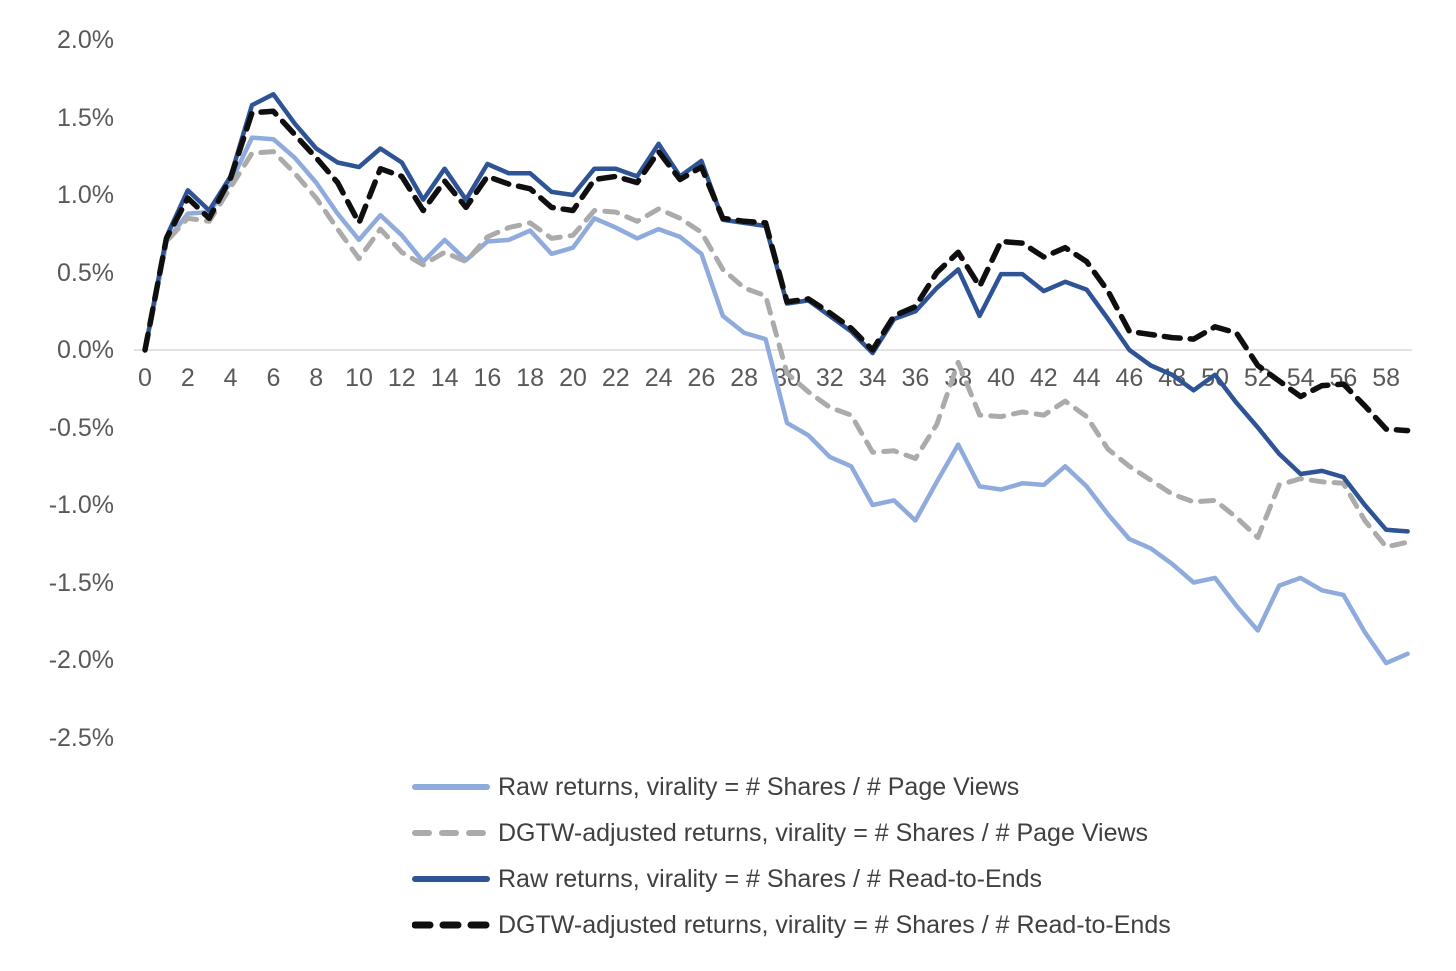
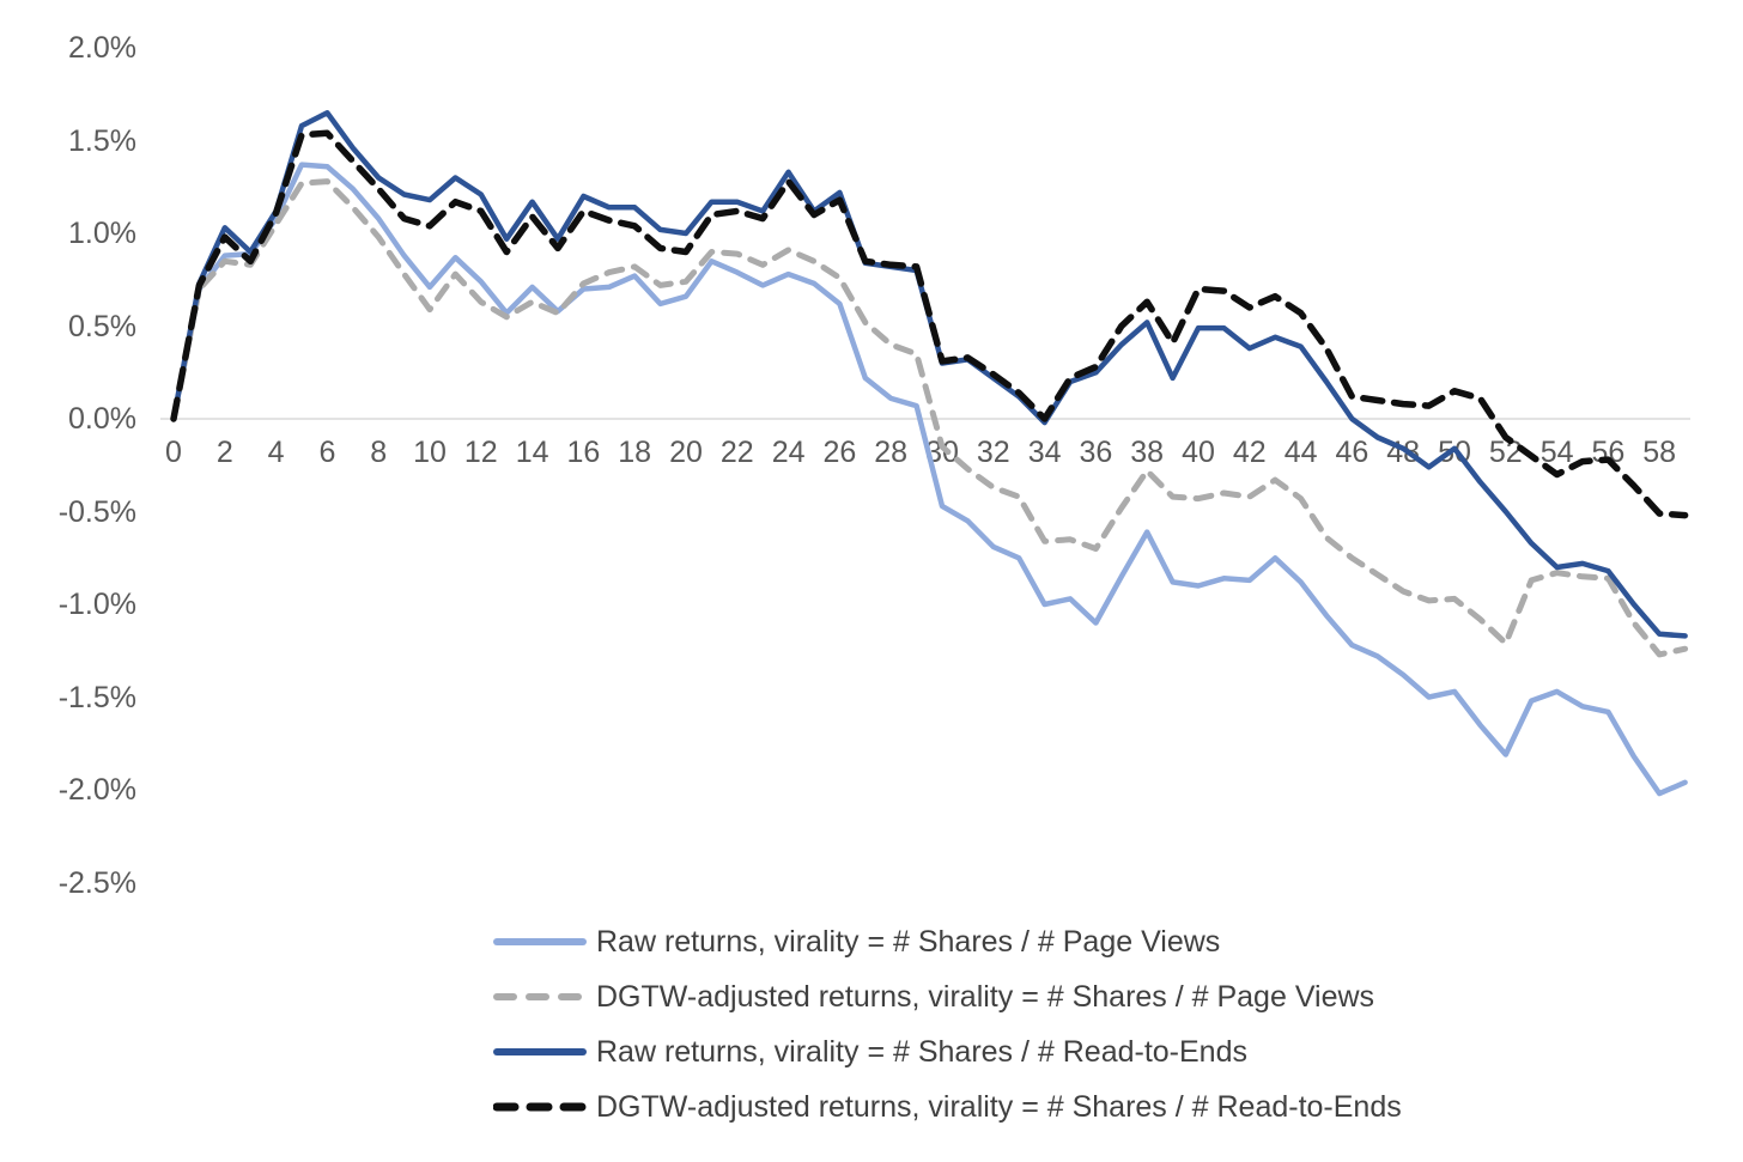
DGTW-adjusted returns, virality = # Shares / # Read-to-Ends/10: 0.82% -> 1.04%
DGTW-adjusted returns, virality = # Shares / # Page Views/38: -0.08% -> -0.28%
